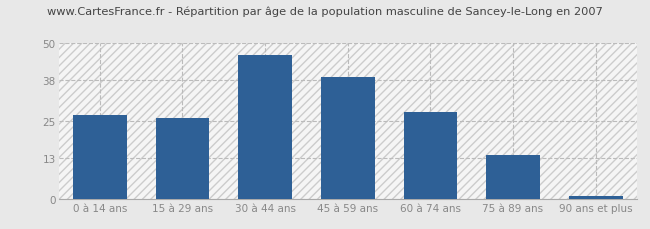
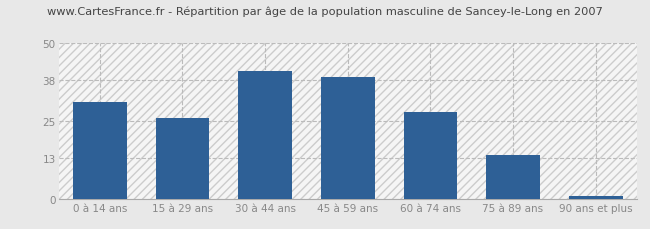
0 à 14 ans: 27 -> 31
30 à 44 ans: 46 -> 41
